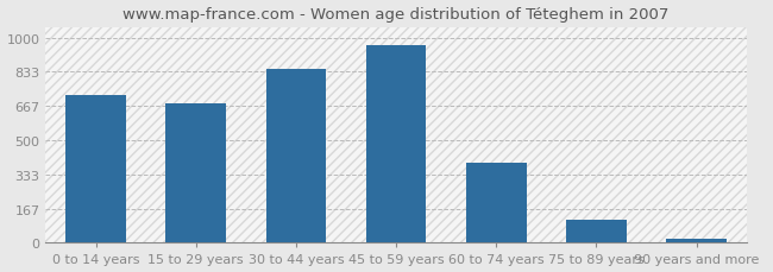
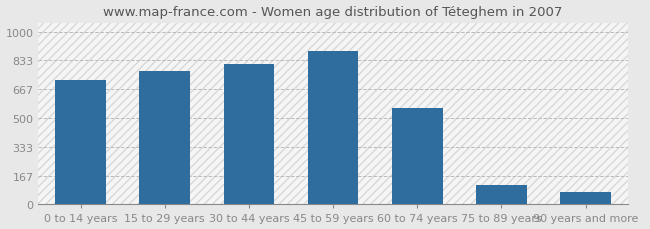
15 to 29 years: 680 -> 770
30 to 44 years: 840 -> 810
45 to 59 years: 960 -> 890
60 to 74 years: 390 -> 560
90 years and more: 20 -> 70
